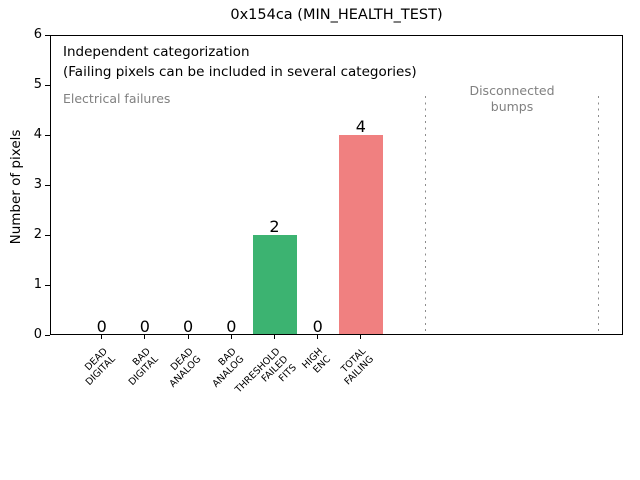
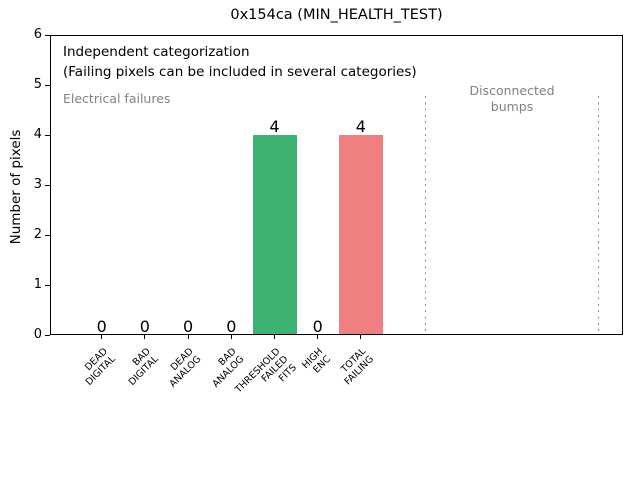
THRESHOLD FAILED FITS: 2 -> 4
